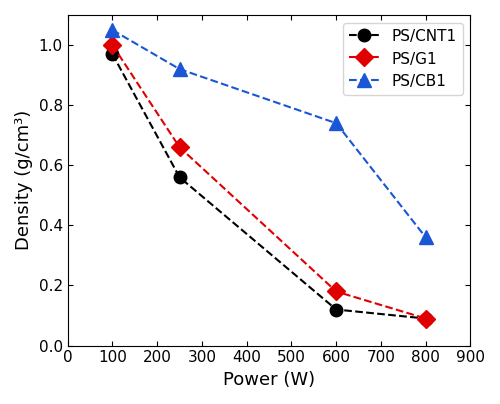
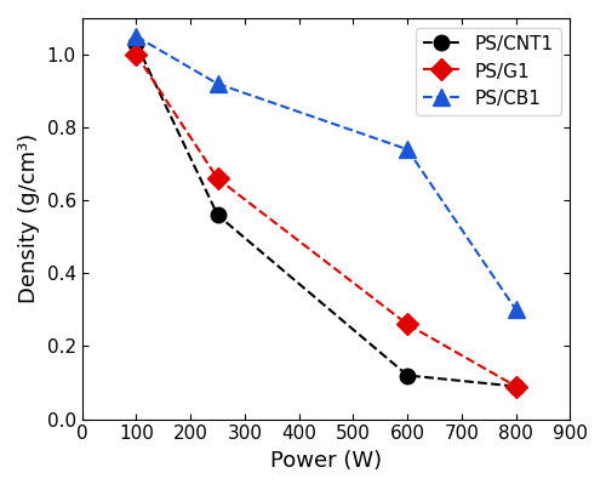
PS/CNT1/100: 0.97 -> 1.03
PS/G1/600: 0.18 -> 0.26
PS/CB1/800: 0.36 -> 0.30
